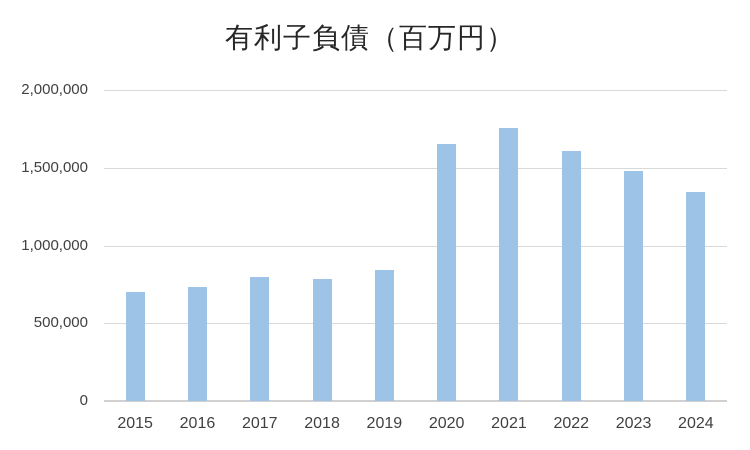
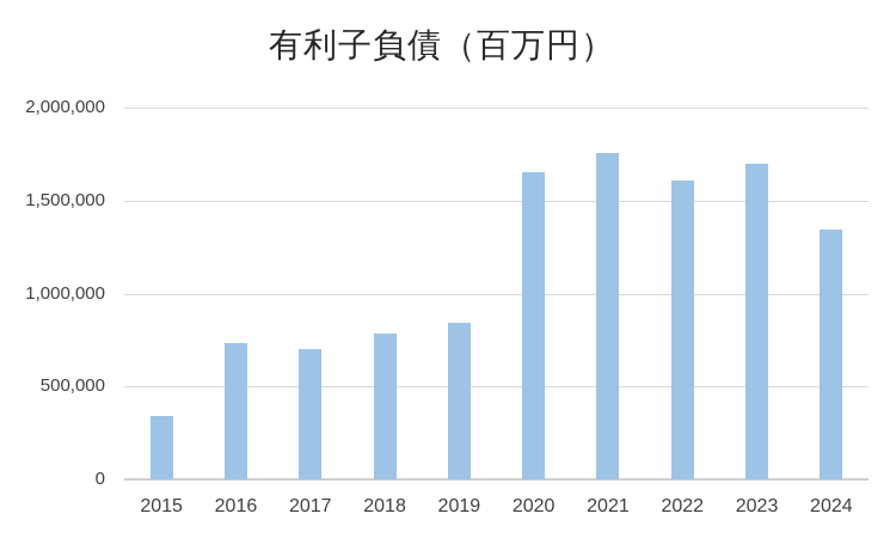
2015: 700000 -> 340000
2017: 800000 -> 700000
2023: 1480000 -> 1700000
